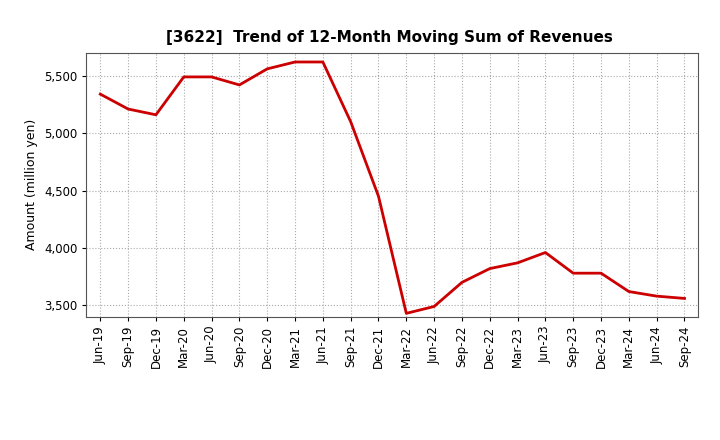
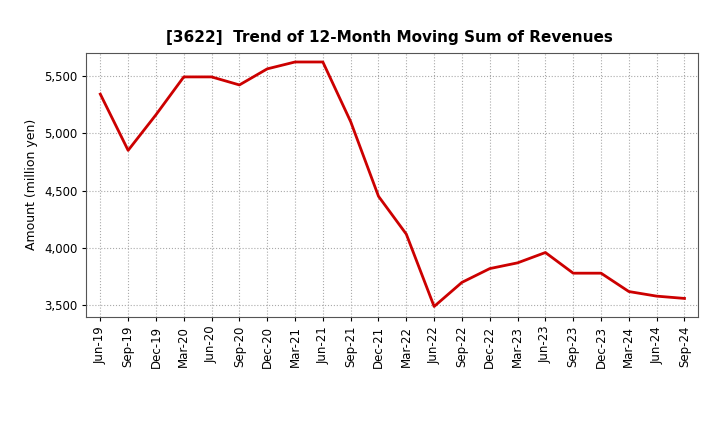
Sep-19: 5,210 -> 4,850
Mar-22: 3,430 -> 4,120
